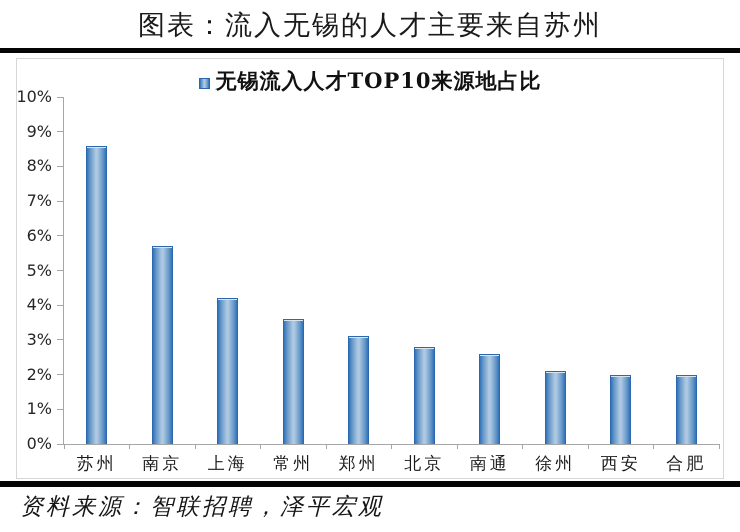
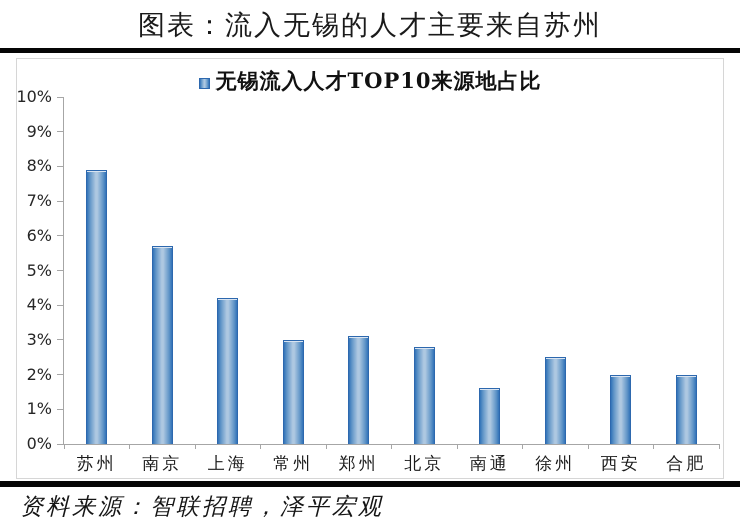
苏州: 8.6% -> 7.9%
常州: 3.6% -> 3.0%
南通: 2.6% -> 1.6%
徐州: 2.1% -> 2.5%
